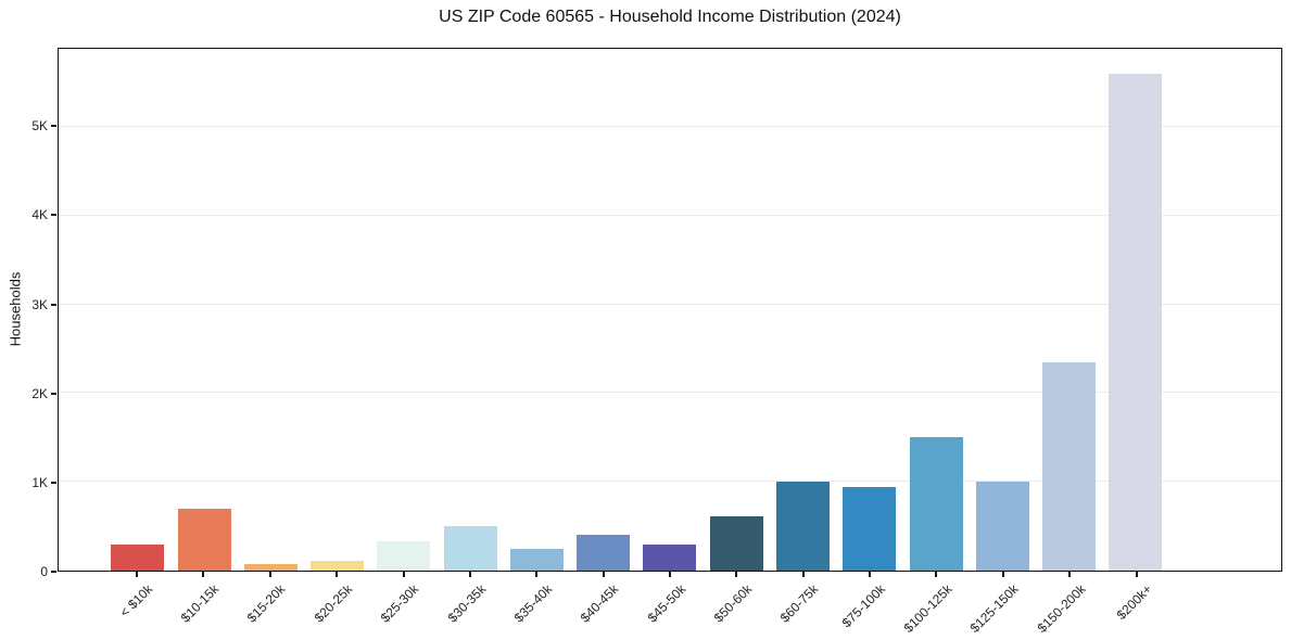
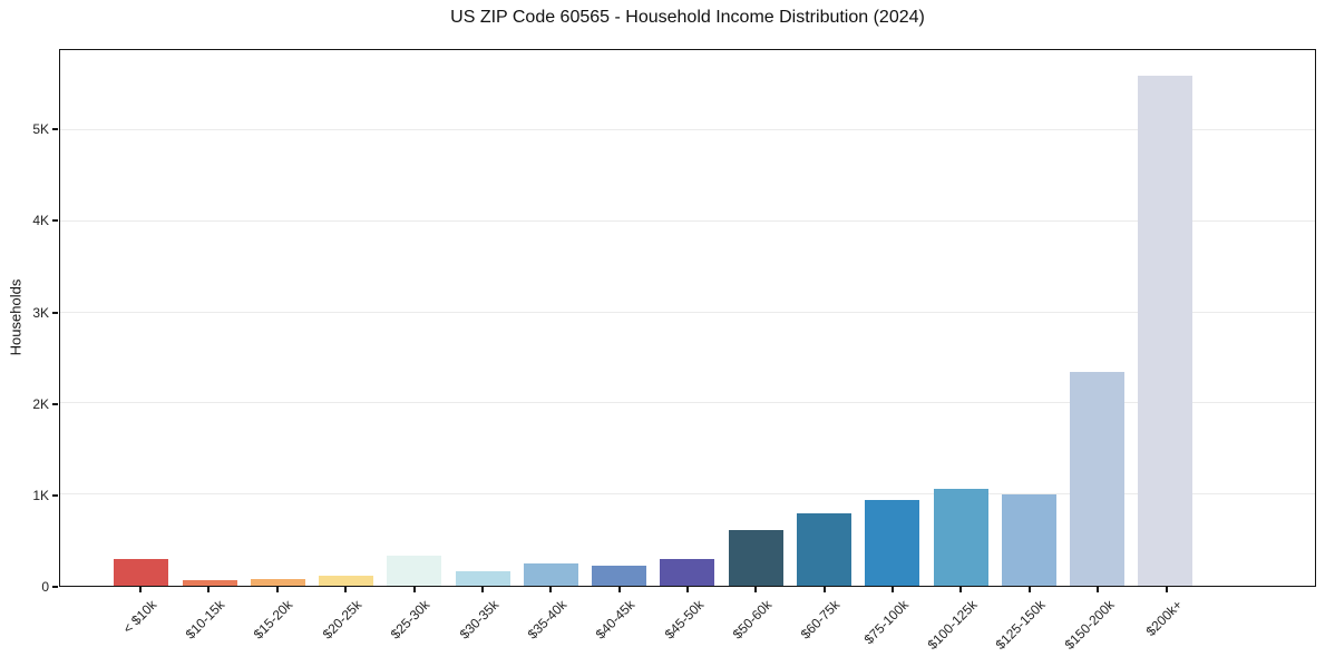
$10-15k: 0.7K -> 0.1K
$30-35k: 0.5K -> 0.2K
$40-45k: 0.4K -> 0.2K
$60-75k: 1.0K -> 0.8K
$100-125k: 1.5K -> 1.1K
